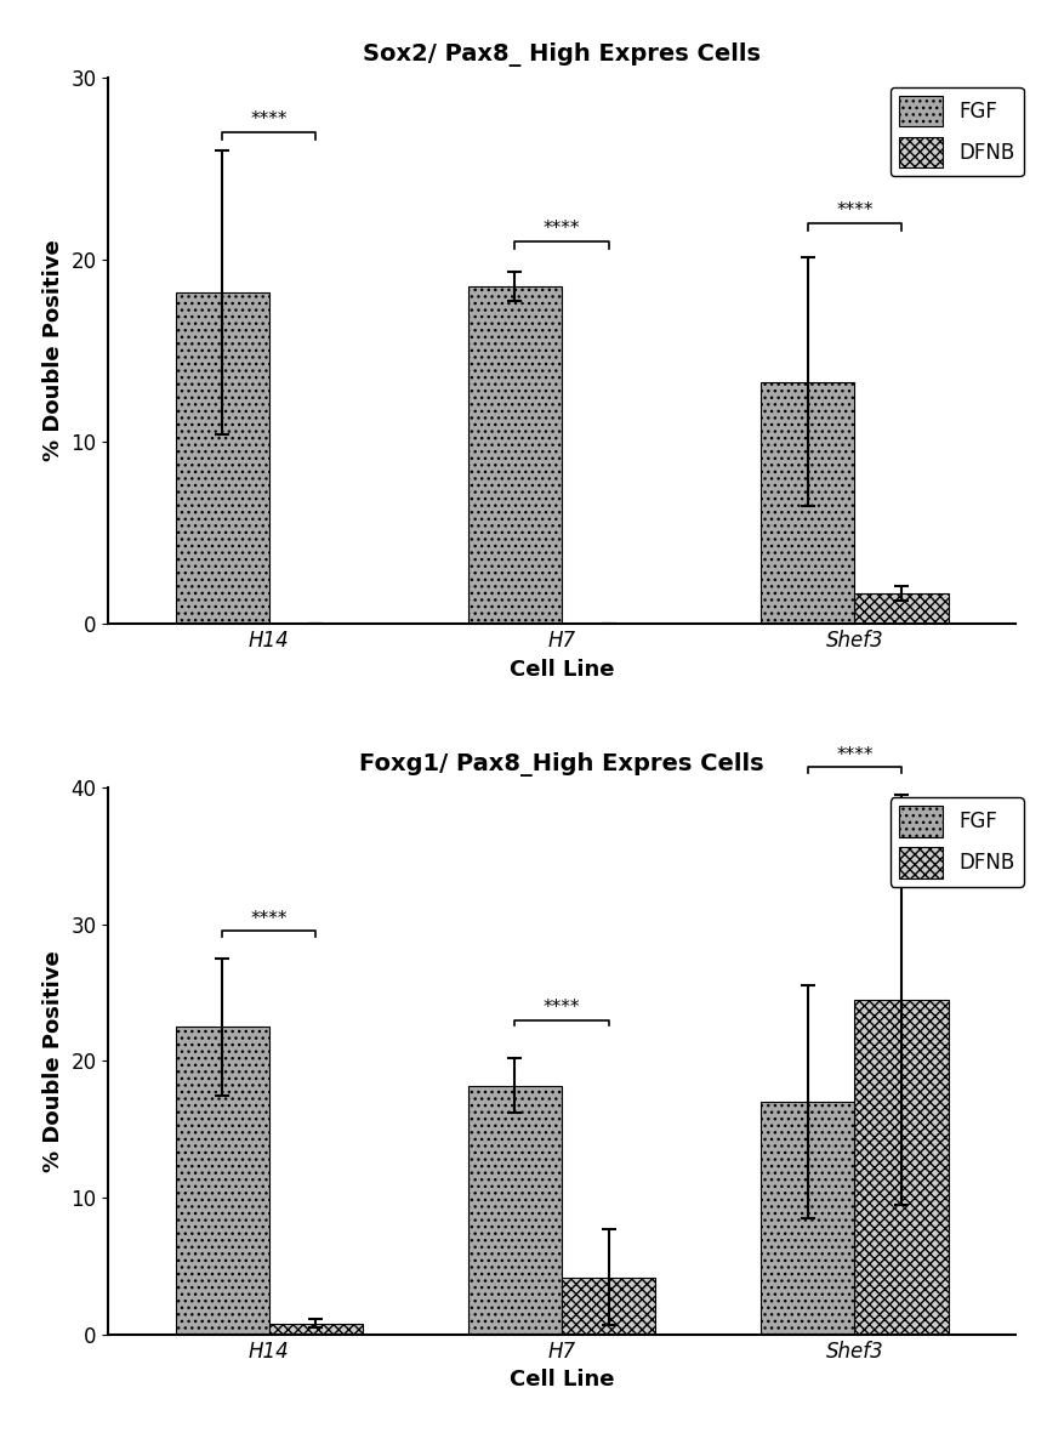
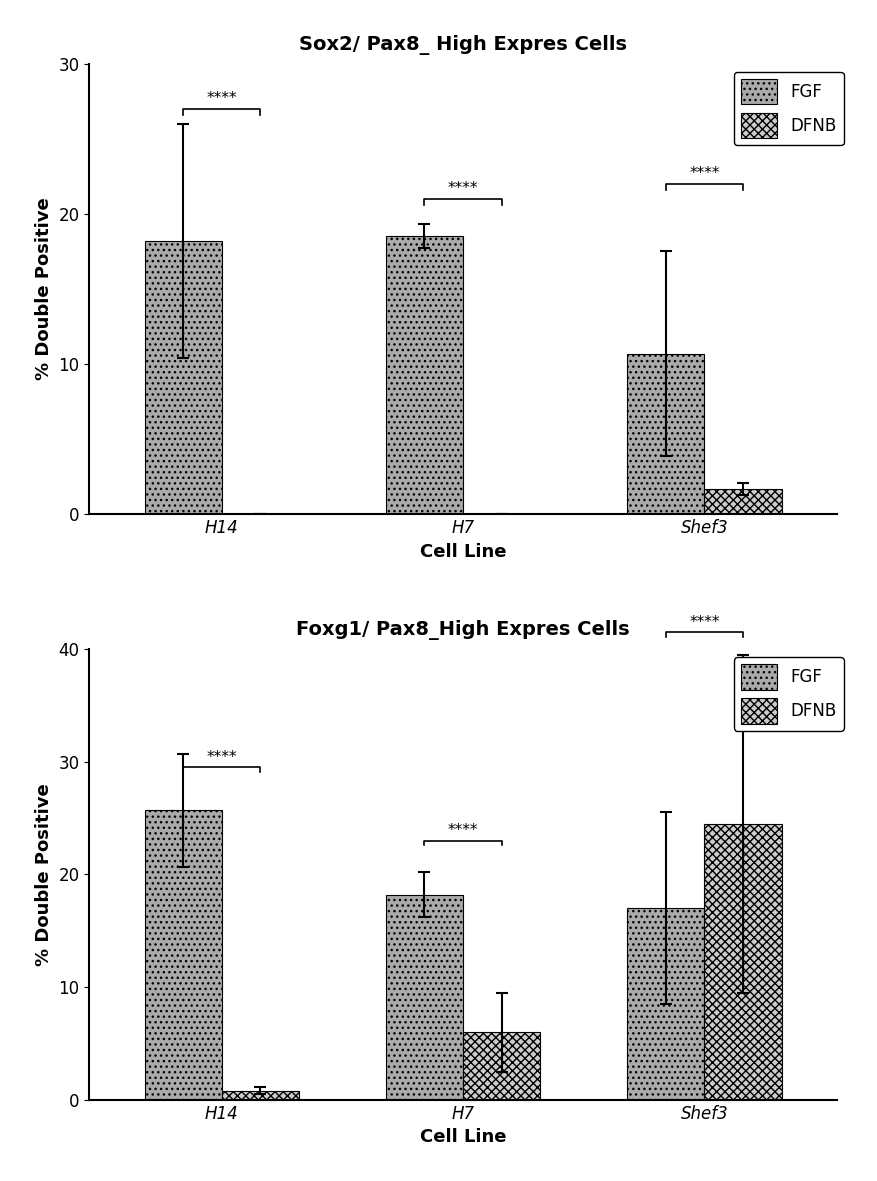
Sox2/ Pax8_ High Expres Cells/FGF/Shef3: 13.3 -> 10.7
Foxg1/ Pax8_High Expres Cells/FGF/H14: 22.5 -> 25.7
Foxg1/ Pax8_High Expres Cells/DFNB/H7: 4.2 -> 6.0
